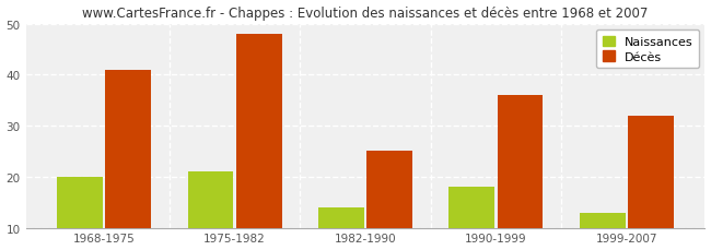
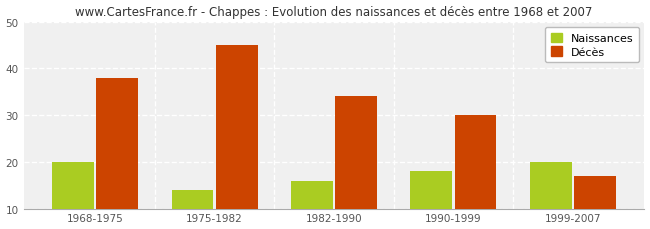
Décès/1968-1975: 41 -> 38
Naissances/1975-1982: 21 -> 14
Décès/1975-1982: 48 -> 45
Naissances/1982-1990: 14 -> 16
Décès/1982-1990: 25 -> 34
Décès/1990-1999: 36 -> 30
Naissances/1999-2007: 13 -> 20
Décès/1999-2007: 32 -> 17
